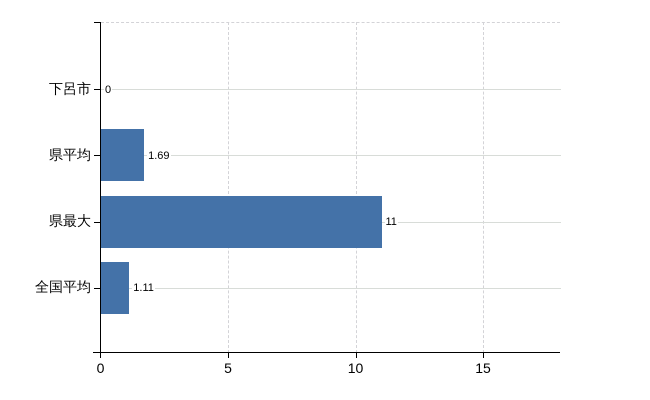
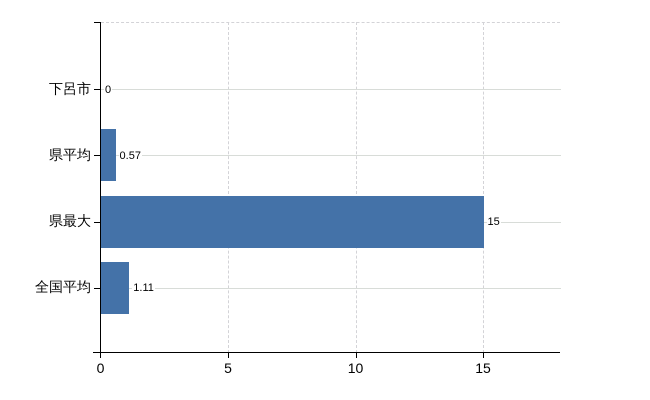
県平均: 1.69 -> 0.57
県最大: 11 -> 15
